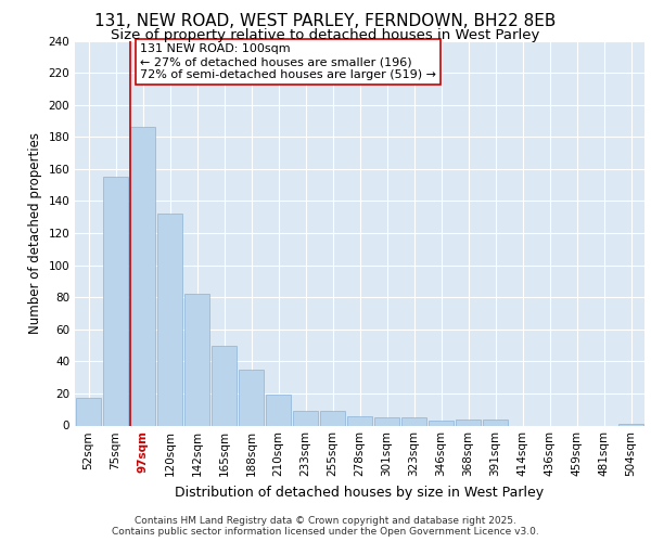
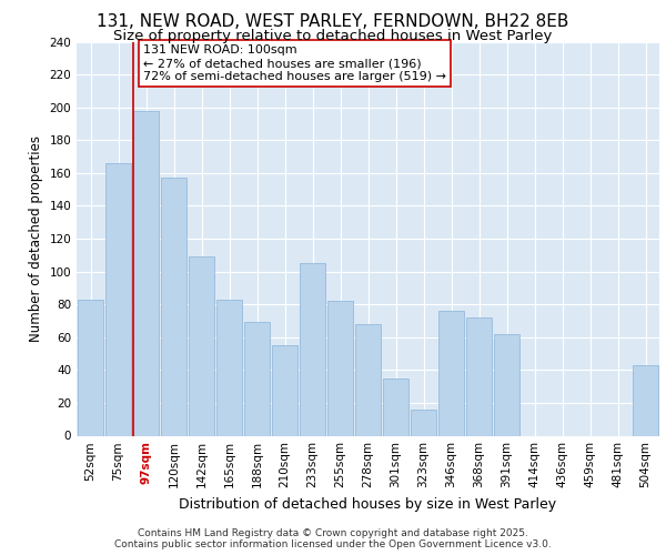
52sqm: 17 -> 83
75sqm: 155 -> 166
97sqm: 186 -> 198
120sqm: 132 -> 157
142sqm: 82 -> 109
165sqm: 50 -> 83
188sqm: 35 -> 69
210sqm: 19 -> 55
233sqm: 9 -> 105
255sqm: 9 -> 82
278sqm: 6 -> 68
301sqm: 5 -> 35
323sqm: 5 -> 16
346sqm: 3 -> 76
368sqm: 4 -> 72
391sqm: 4 -> 62
504sqm: 1 -> 43
